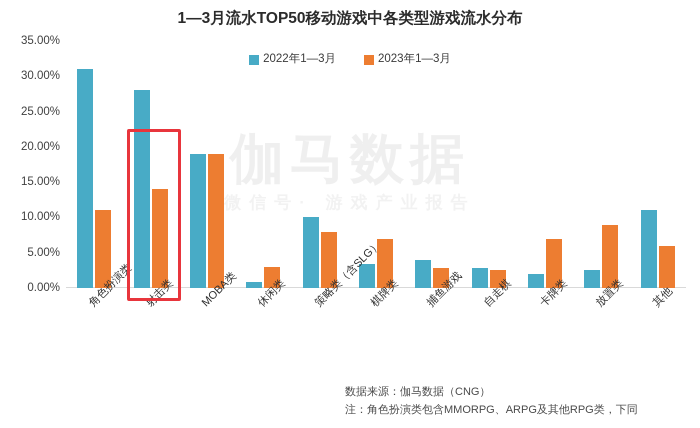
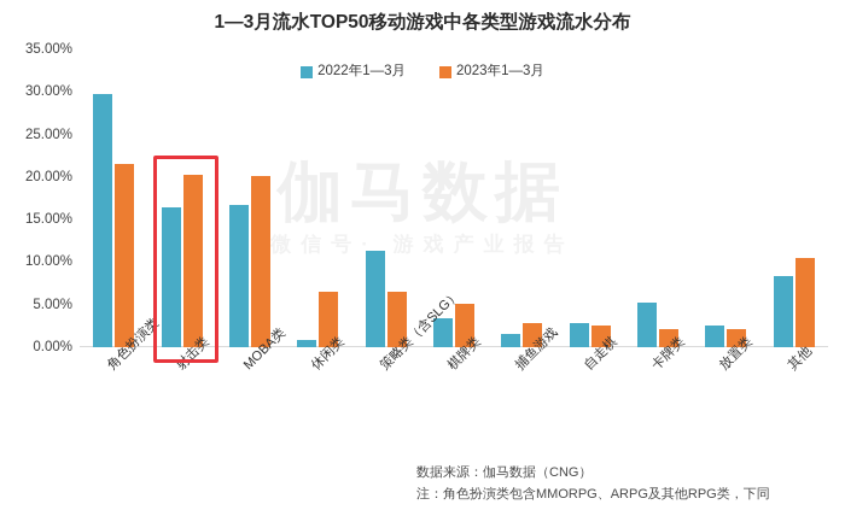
2022年1—3月/角色扮演类: 31% -> 30%
2023年1—3月/角色扮演类: 11% -> 22%
2022年1—3月/射击类: 28% -> 16%
2023年1—3月/射击类: 14% -> 20%
2022年1—3月/MOBA类: 19% -> 17%
2023年1—3月/MOBA类: 19% -> 20%
2023年1—3月/休闲类: 3% -> 6%
2022年1—3月/策略类（含SLG）: 10% -> 11%
2023年1—3月/策略类（含SLG）: 8% -> 6%
2023年1—3月/棋牌类: 7% -> 5%
2022年1—3月/捕鱼游戏: 4% -> 2%
2022年1—3月/卡牌类: 2% -> 5%
2023年1—3月/卡牌类: 7% -> 2%
2023年1—3月/放置类: 9% -> 2%
2022年1—3月/其他: 11% -> 8%
2023年1—3月/其他: 6% -> 10%
